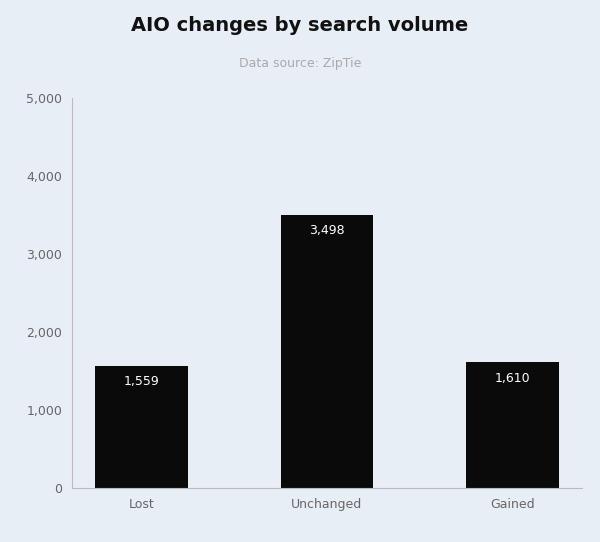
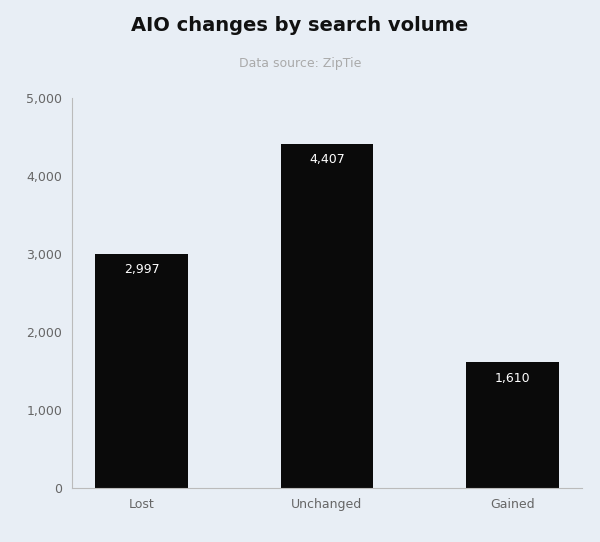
Lost: 1,559 -> 2,997
Unchanged: 3,498 -> 4,407
